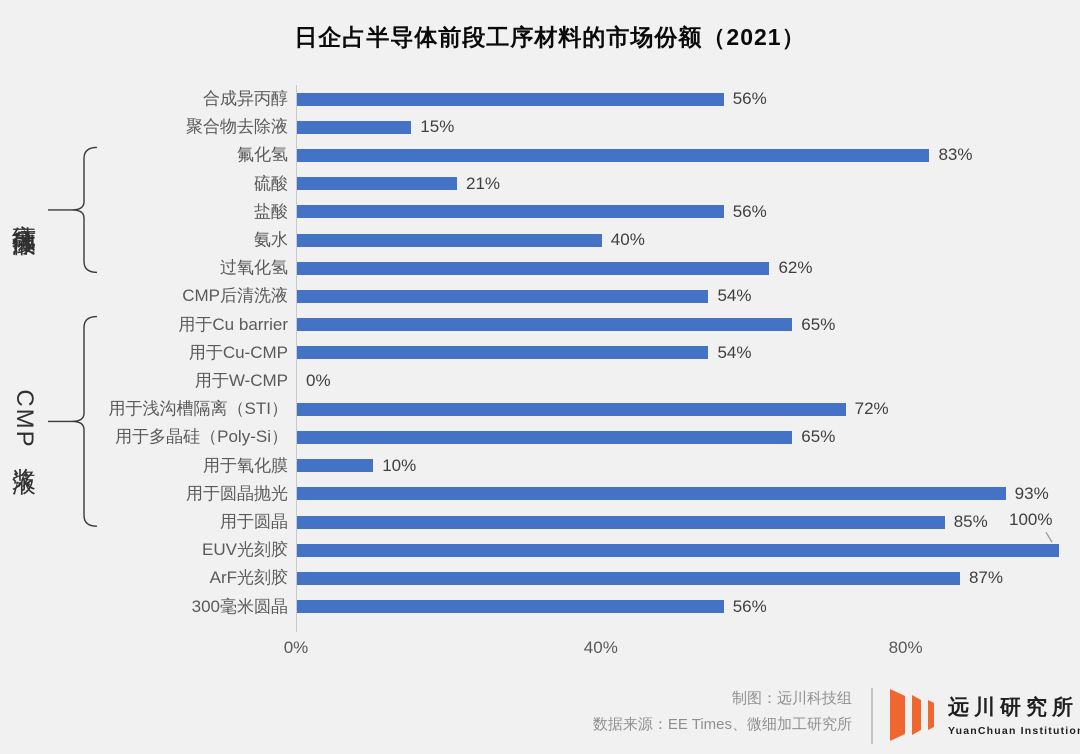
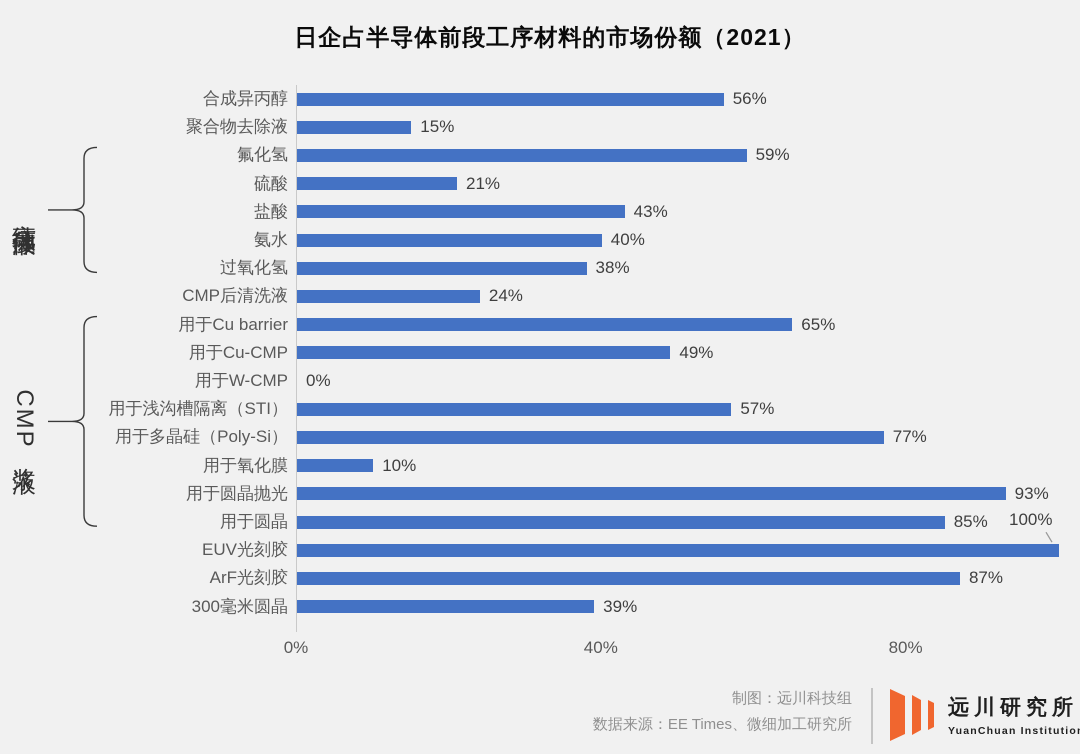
氟化氢: 83% -> 59%
盐酸: 56% -> 43%
过氧化氢: 62% -> 38%
CMP后清洗液: 54% -> 24%
用于Cu-CMP: 54% -> 49%
用于浅沟槽隔离（STI）: 72% -> 57%
用于多晶硅（Poly-Si）: 65% -> 77%
300毫米圆晶: 56% -> 39%
